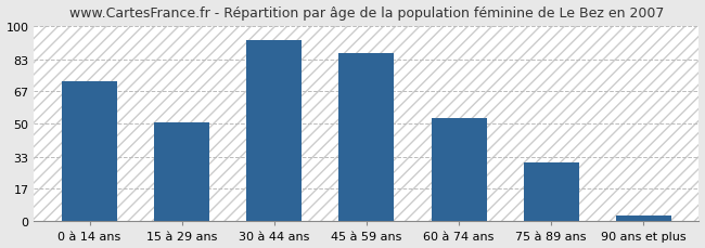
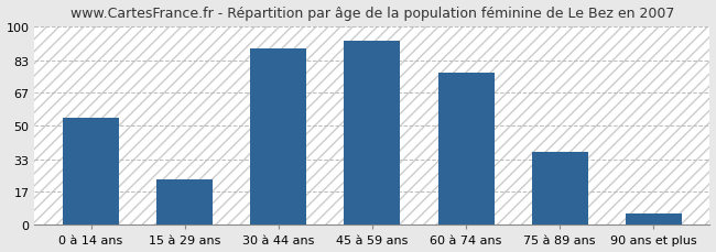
0 à 14 ans: 72 -> 54
15 à 29 ans: 51 -> 23
30 à 44 ans: 93 -> 89
45 à 59 ans: 86 -> 93
60 à 74 ans: 53 -> 77
75 à 89 ans: 30 -> 37
90 ans et plus: 3 -> 6
